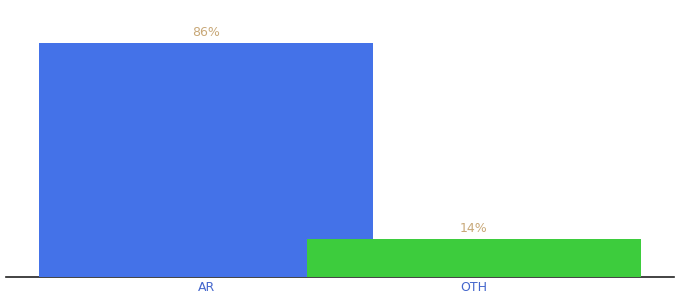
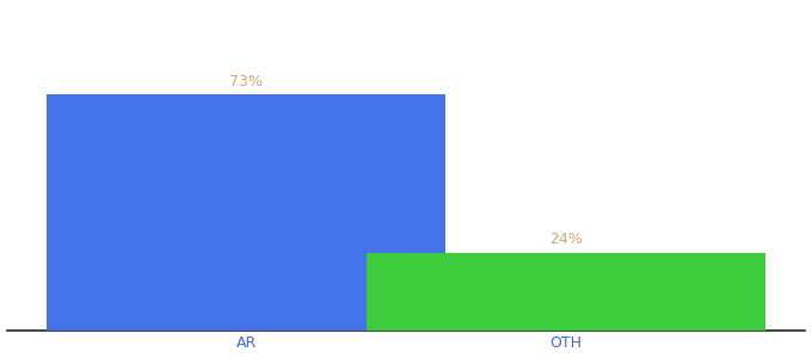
AR: 86% -> 73%
OTH: 14% -> 24%
